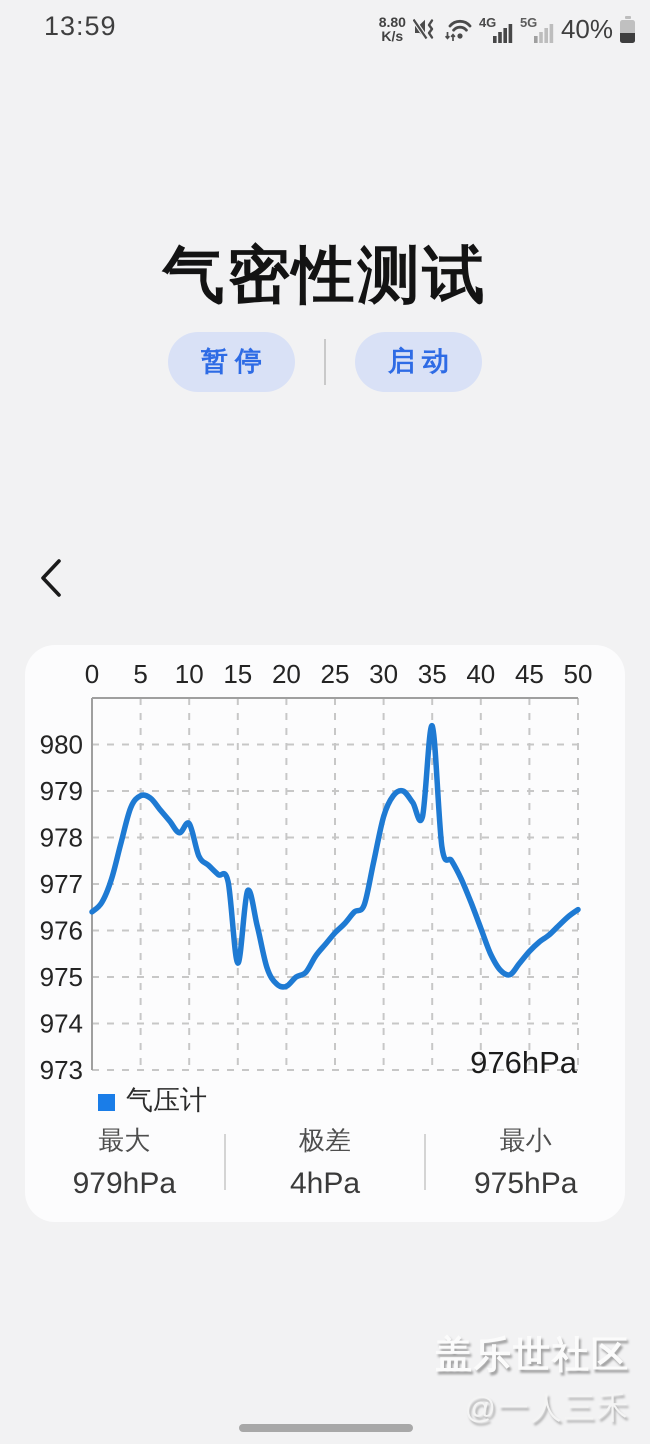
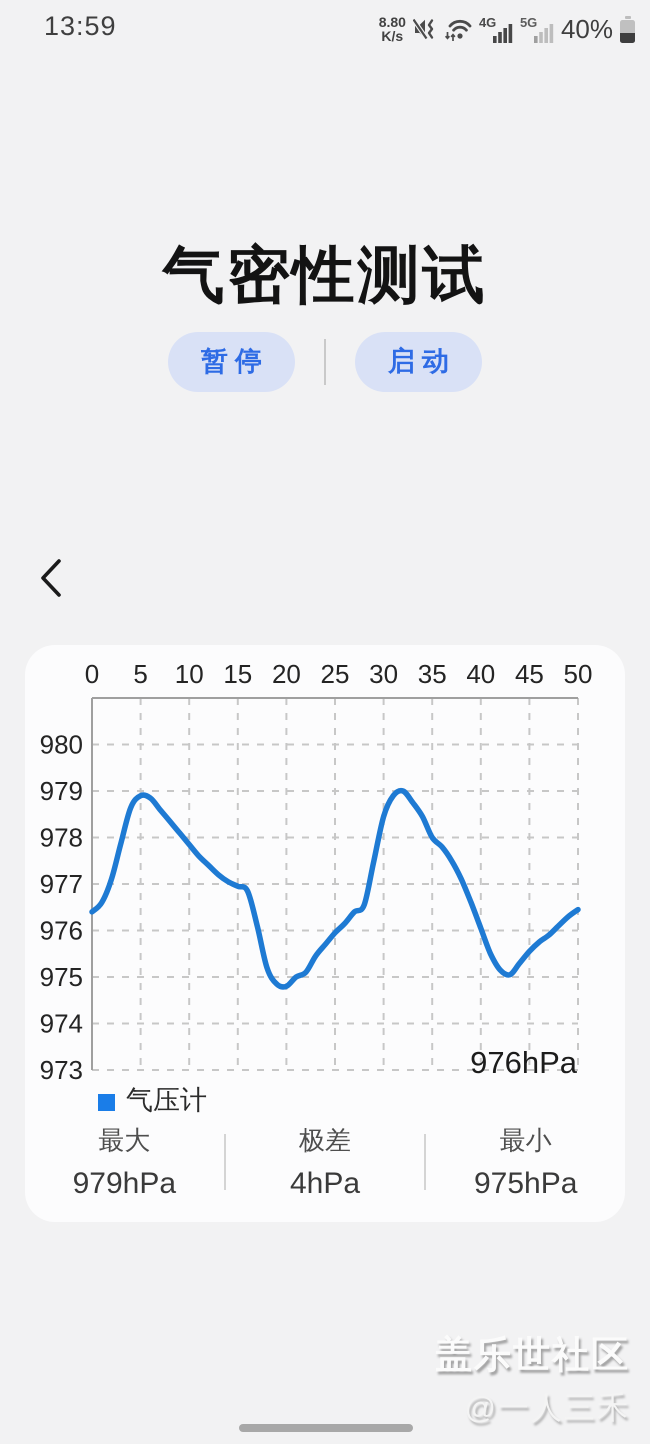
10: 978.3 -> 977.9
15: 975.3 -> 977.0
35: 980.4 -> 978.0
